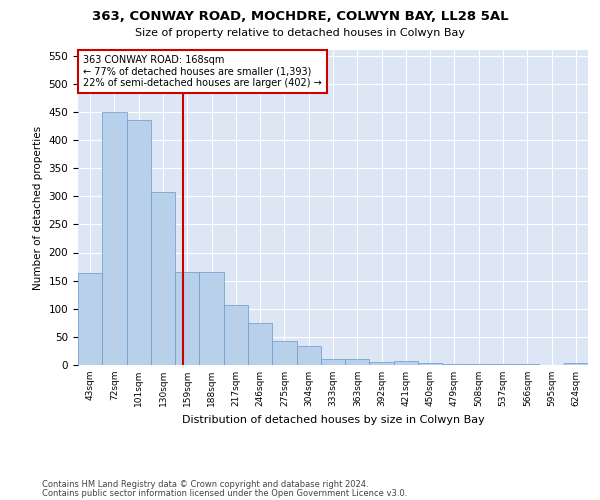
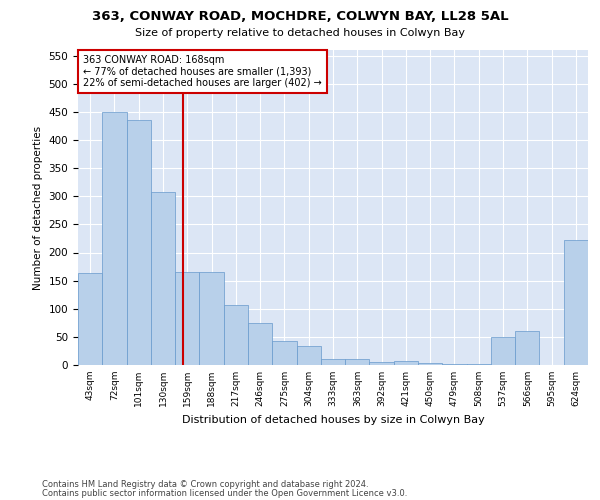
537sqm: 1 -> 50
566sqm: 1 -> 60
624sqm: 4 -> 222
